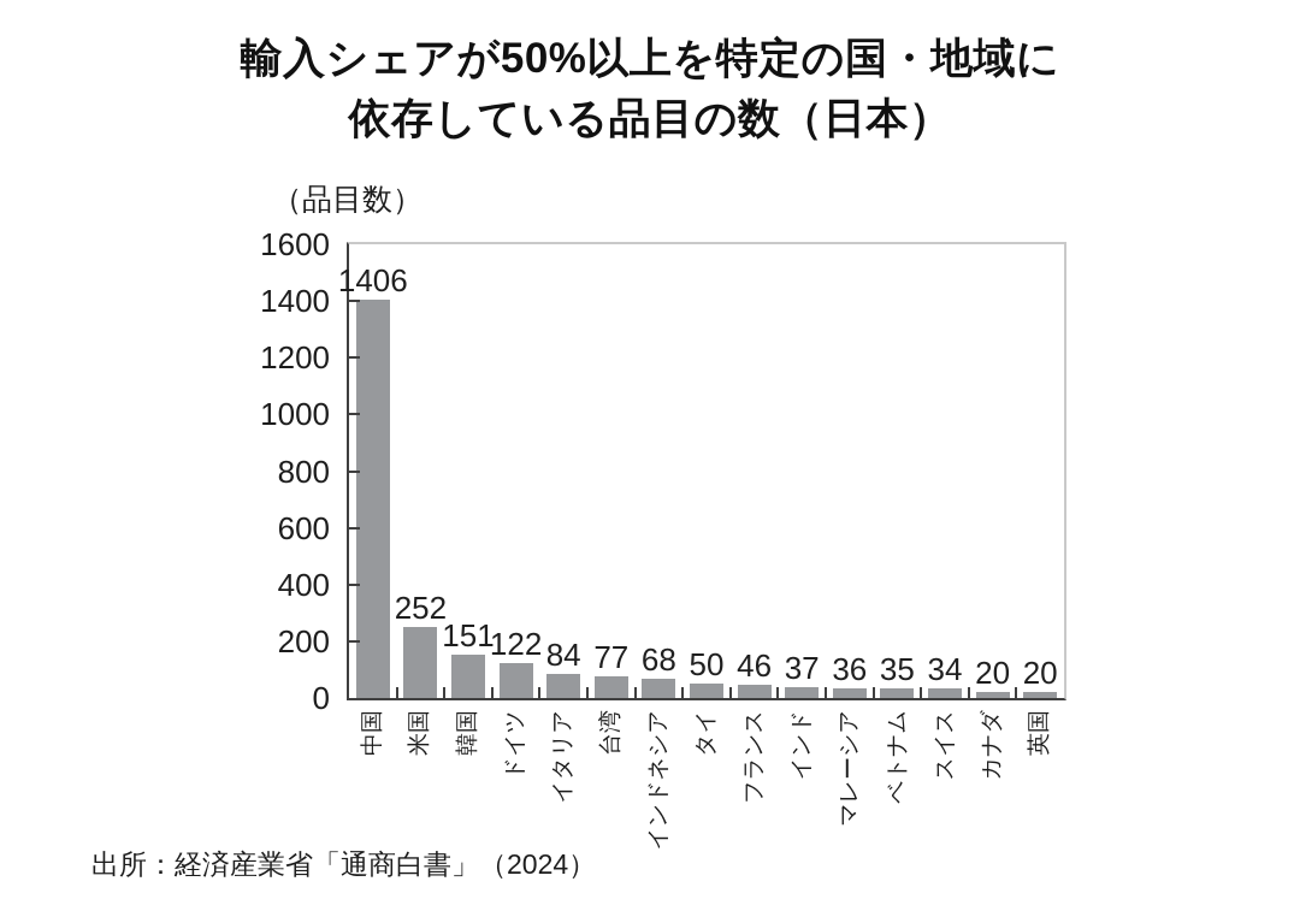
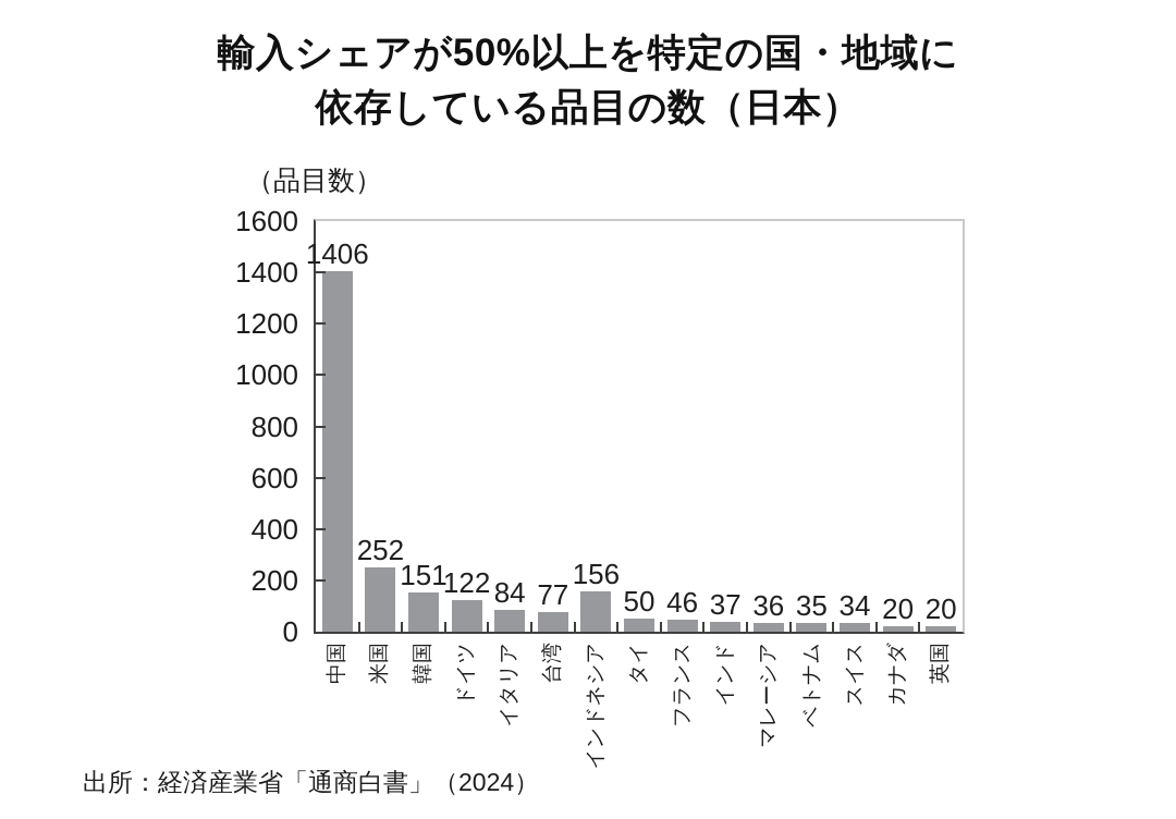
インドネシア: 68 -> 156
